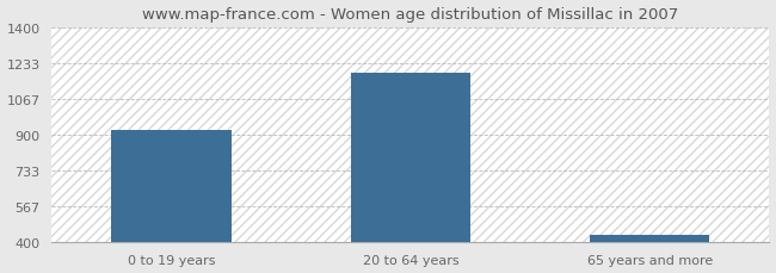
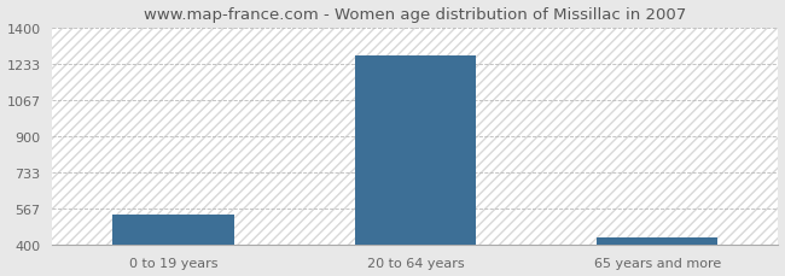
0 to 19 years: 920 -> 540
20 to 64 years: 1190 -> 1270
